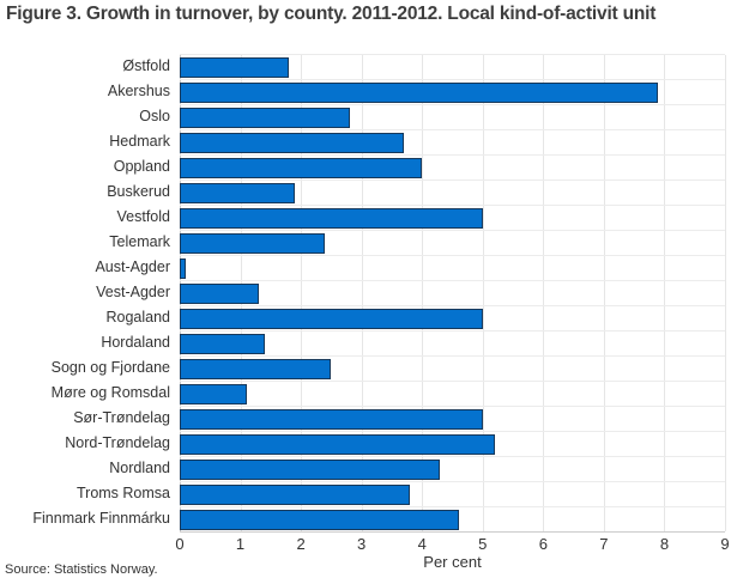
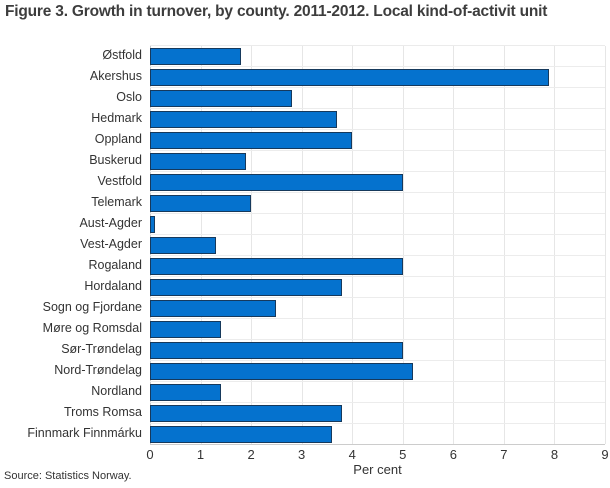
Telemark: 2.4 -> 2.0
Hordaland: 1.4 -> 3.8
Møre og Romsdal: 1.1 -> 1.4
Nordland: 4.3 -> 1.4
Finnmark Finnmárku: 4.6 -> 3.6
